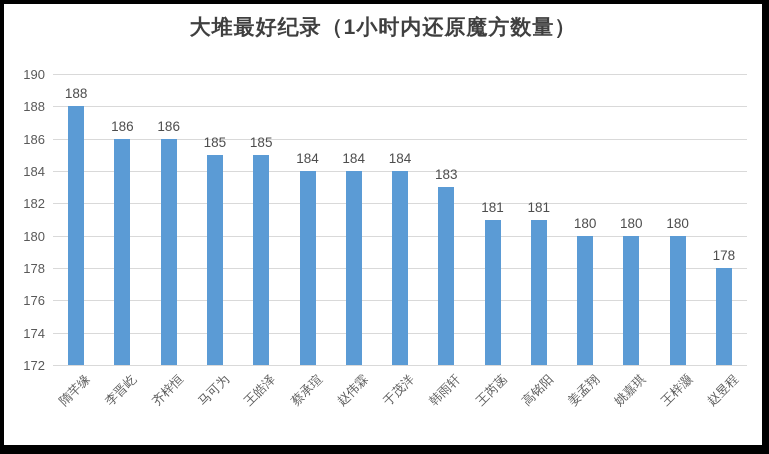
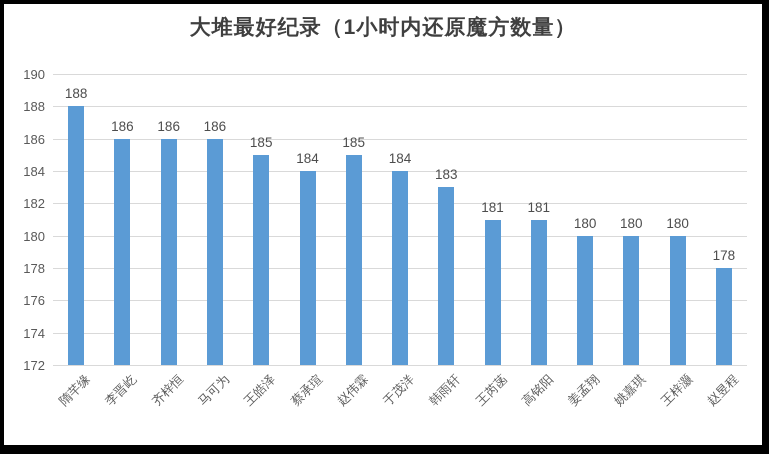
马可为: 185 -> 186
赵伟霖: 184 -> 185
